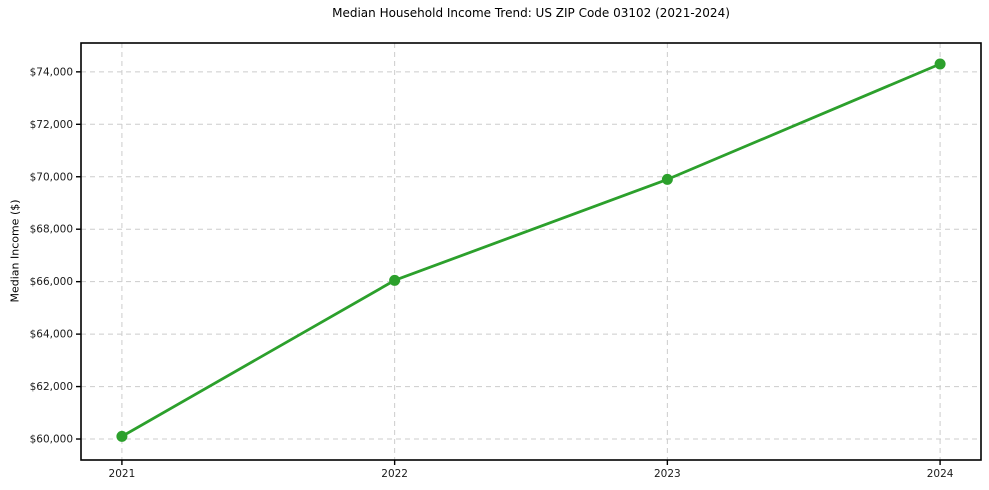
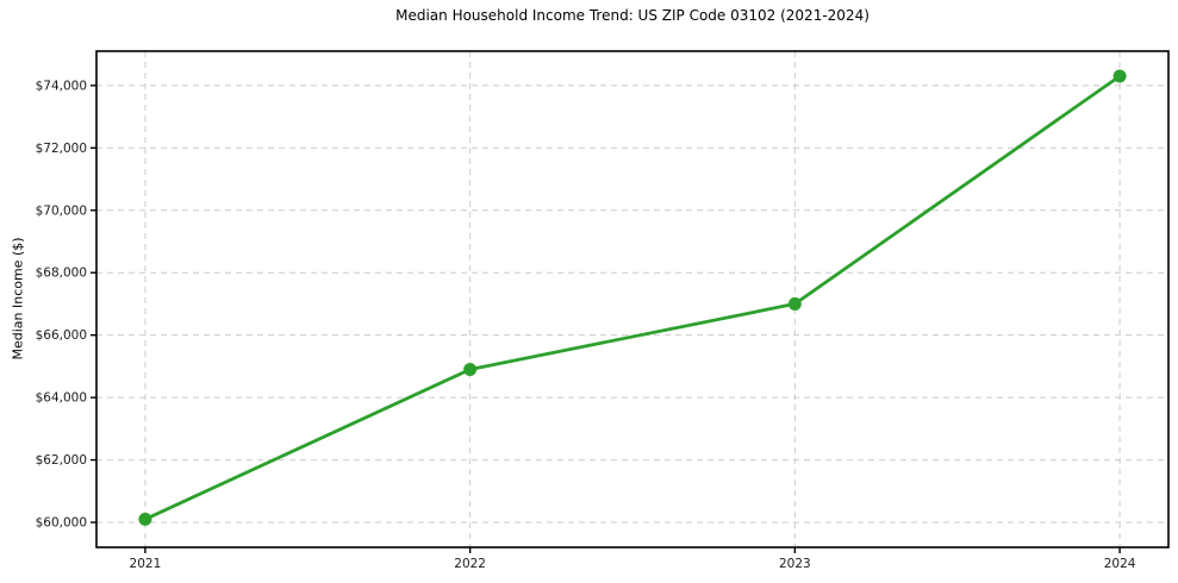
2022: $66000 -> $64900
2023: $69900 -> $67000
